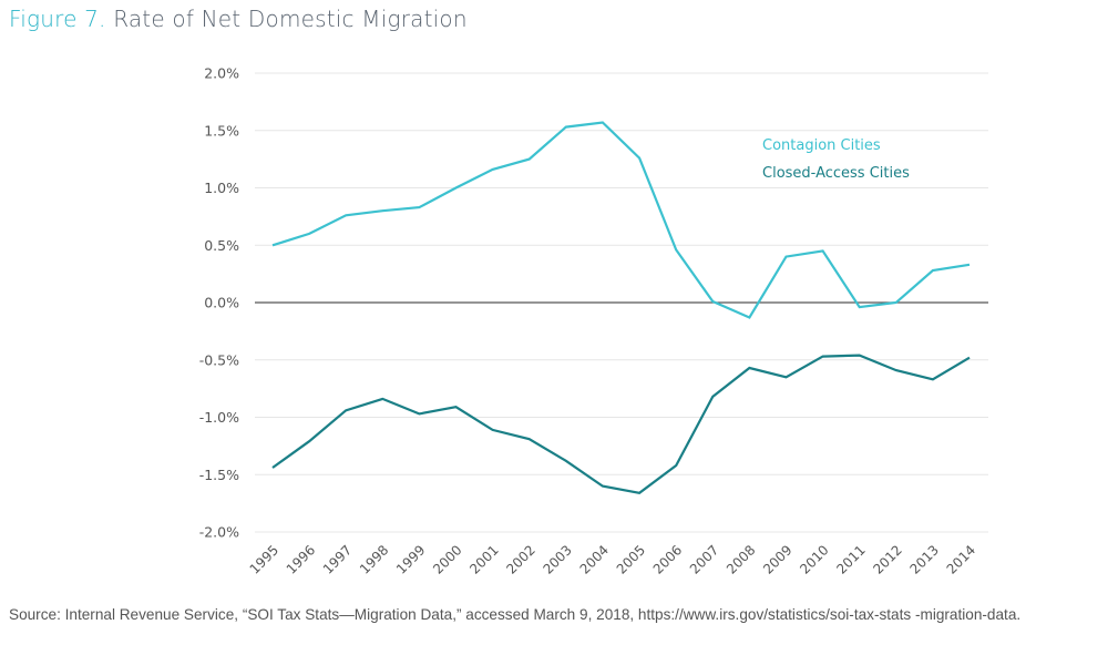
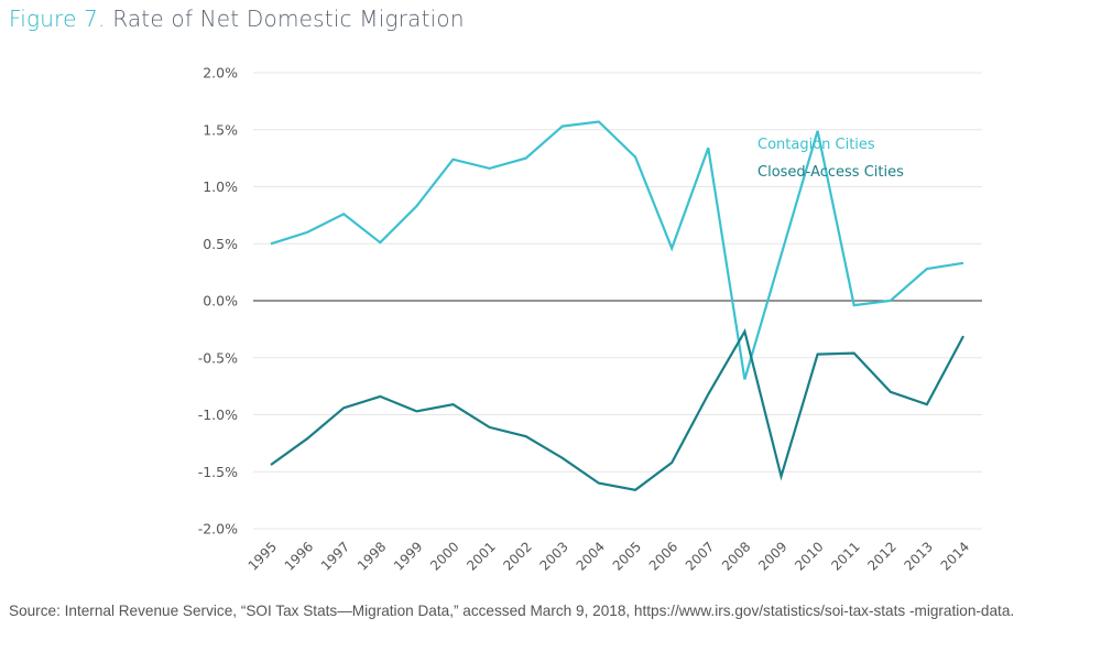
Contagion Cities/1998: 0.80% -> 0.51%
Contagion Cities/2000: 1.00% -> 1.24%
Contagion Cities/2007: 0.01% -> 1.34%
Contagion Cities/2008: -0.13% -> -0.69%
Closed-Access Cities/2008: -0.57% -> -0.27%
Closed-Access Cities/2009: -0.65% -> -1.54%
Contagion Cities/2010: 0.45% -> 1.49%
Closed-Access Cities/2012: -0.59% -> -0.80%
Closed-Access Cities/2013: -0.67% -> -0.91%
Closed-Access Cities/2014: -0.48% -> -0.31%
